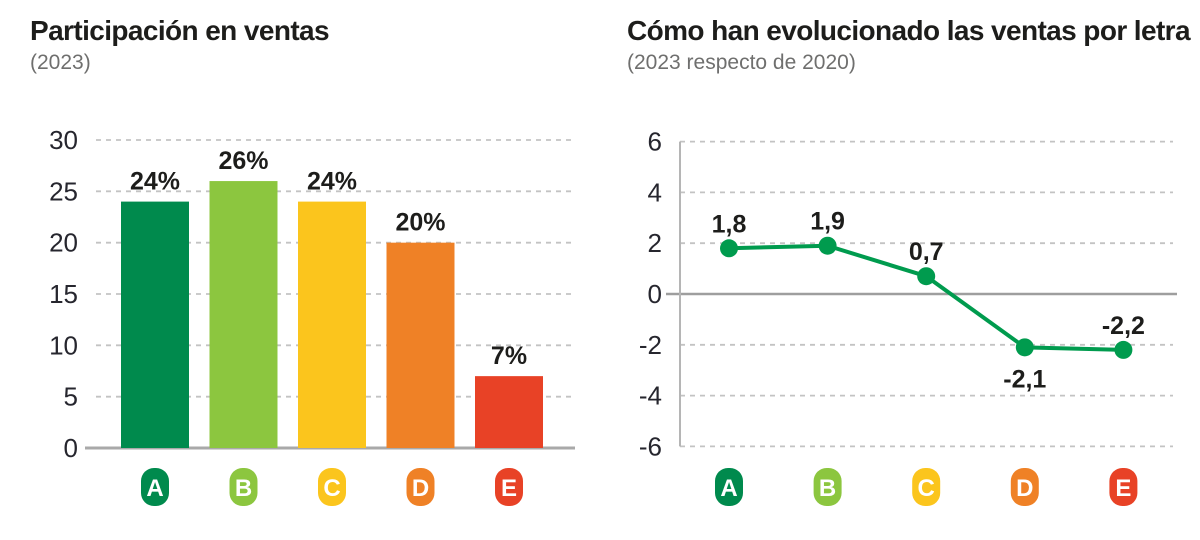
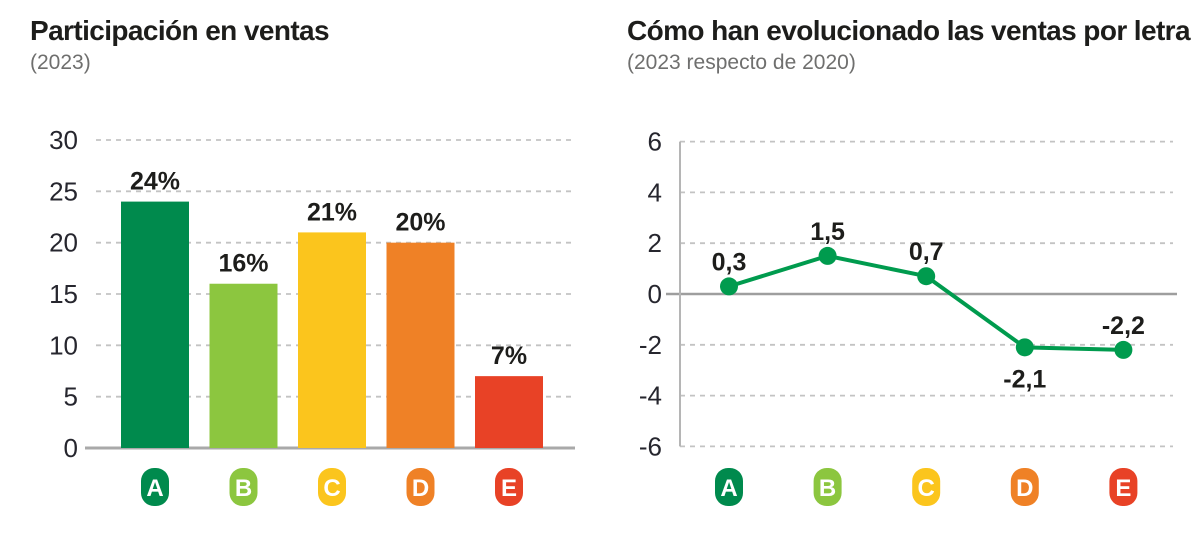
Participación en ventas/B: 26% -> 16%
Participación en ventas/C: 24% -> 21%
Cómo han evolucionado las ventas por letra/A: 1,8 -> 0,3
Cómo han evolucionado las ventas por letra/B: 1,9 -> 1,5
